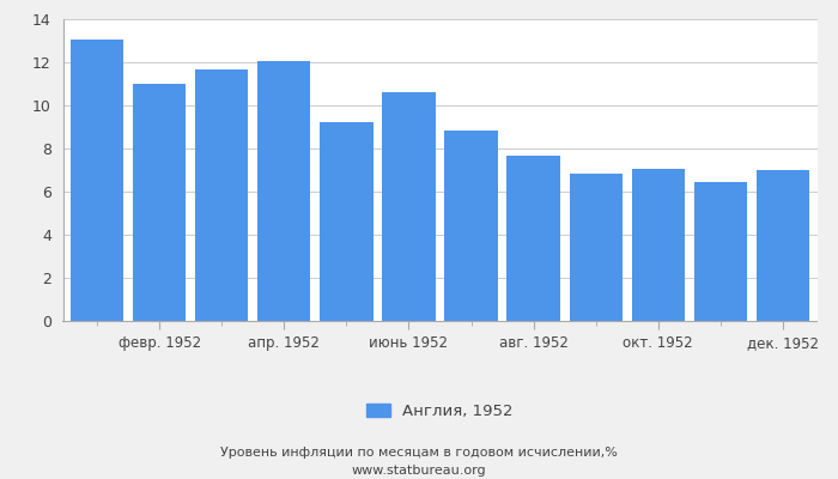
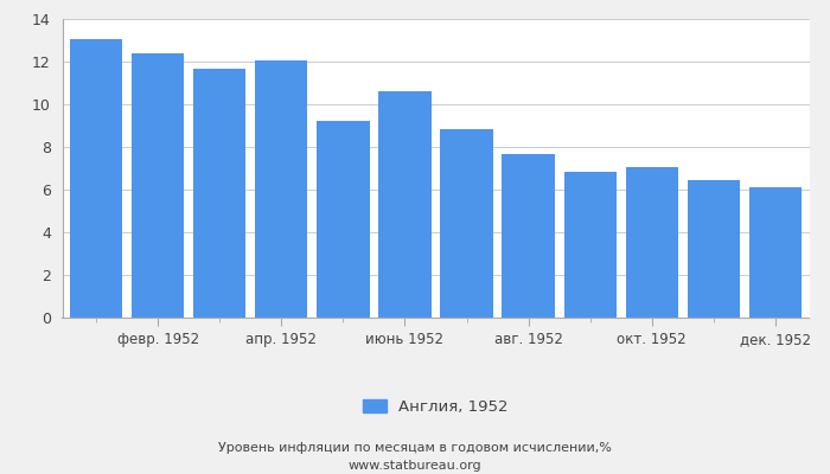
февр. 1952: 11.0 -> 12.4
дек. 1952: 7.0 -> 6.1
